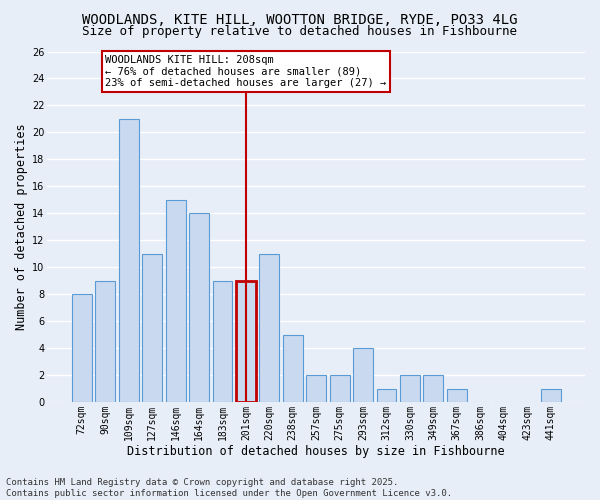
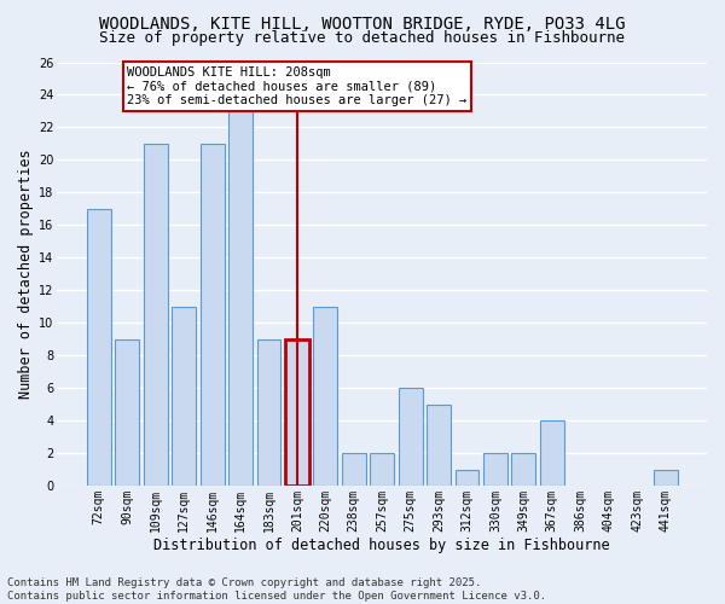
72sqm: 8 -> 17
146sqm: 15 -> 21
164sqm: 14 -> 23
238sqm: 5 -> 2
275sqm: 2 -> 6
293sqm: 4 -> 5
367sqm: 1 -> 4
